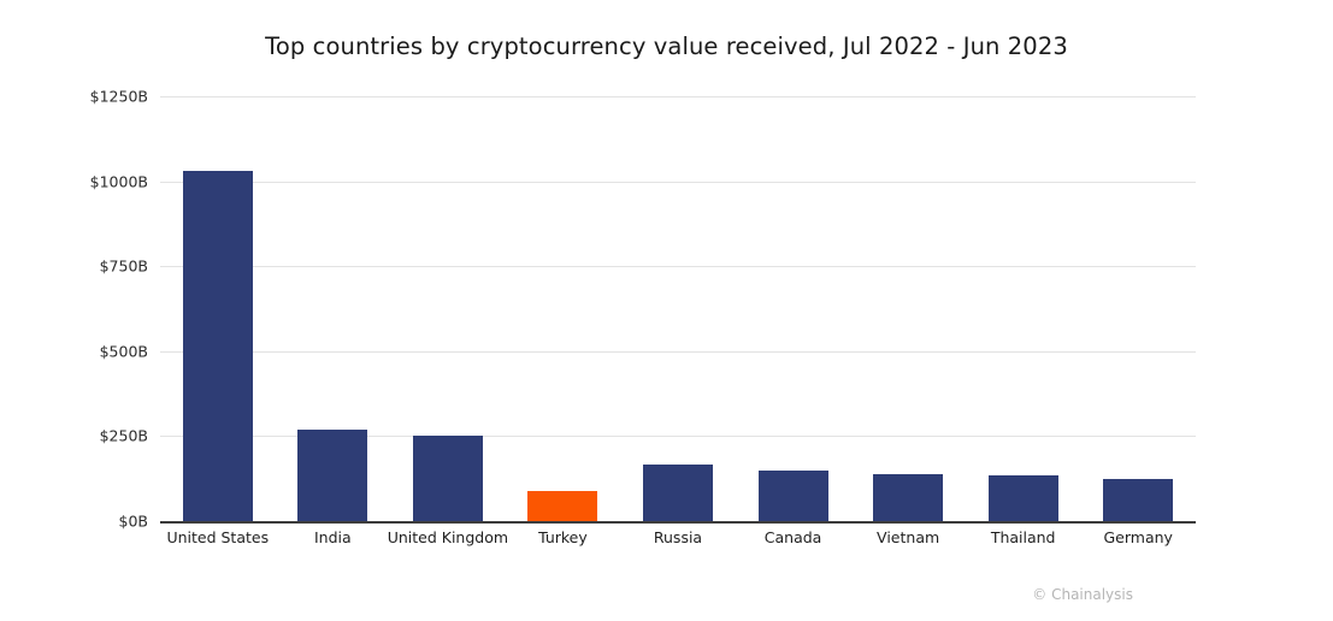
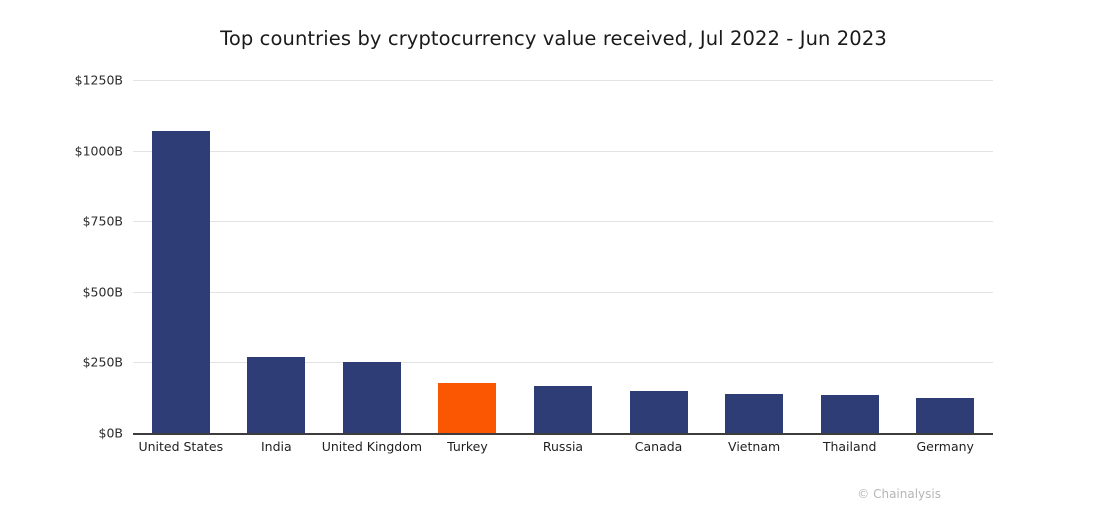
United States: $1030B -> $1070B
Turkey: $90B -> $180B
